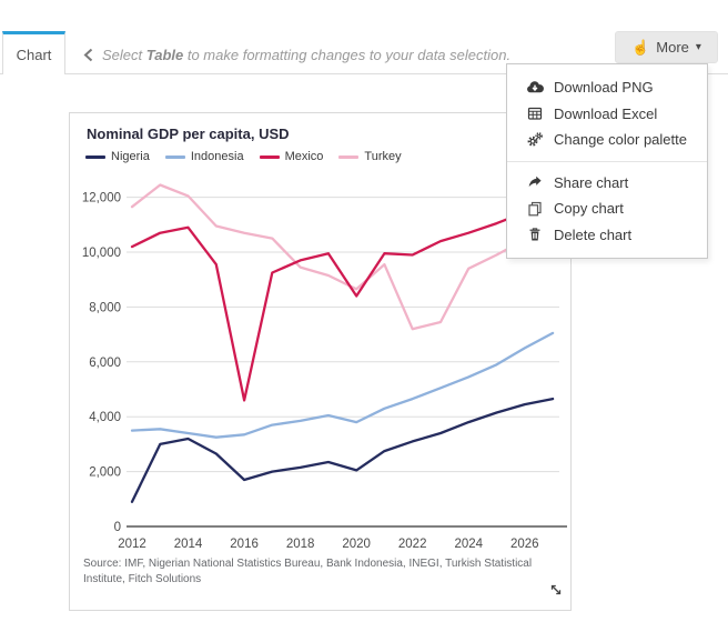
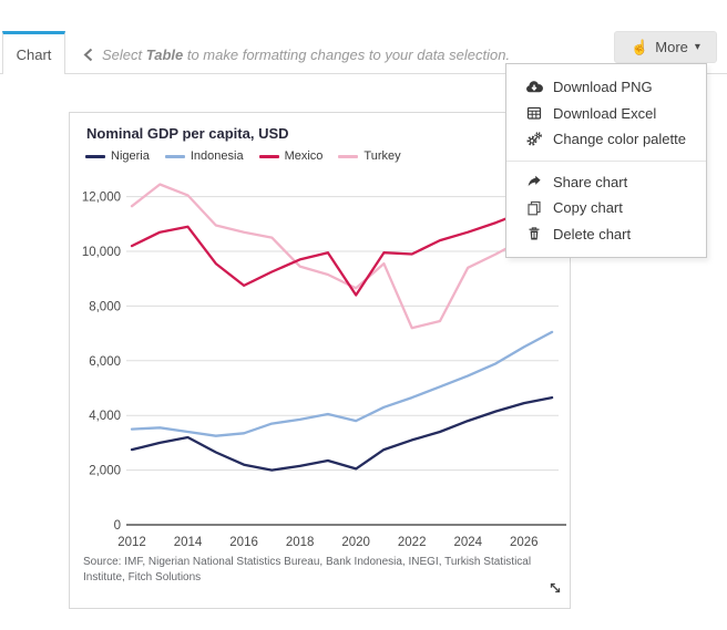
Nigeria/2012: 900 -> 2800
Nigeria/2016: 1700 -> 2200
Mexico/2016: 4600 -> 8800
